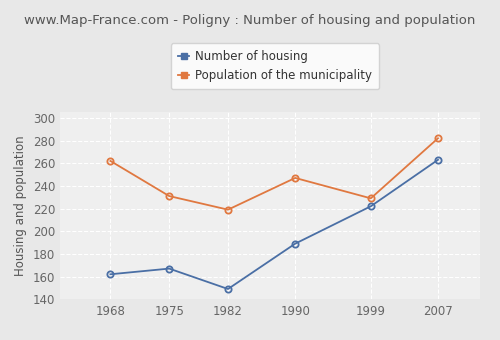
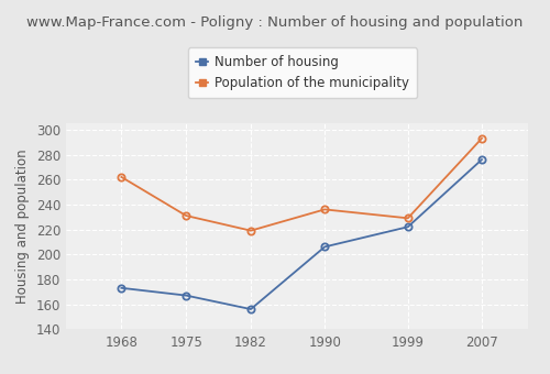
Number of housing/1968: 162 -> 173
Number of housing/1982: 149 -> 156
Number of housing/1990: 189 -> 206
Population of the municipality/1990: 247 -> 236
Number of housing/2007: 263 -> 276
Population of the municipality/2007: 282 -> 293
